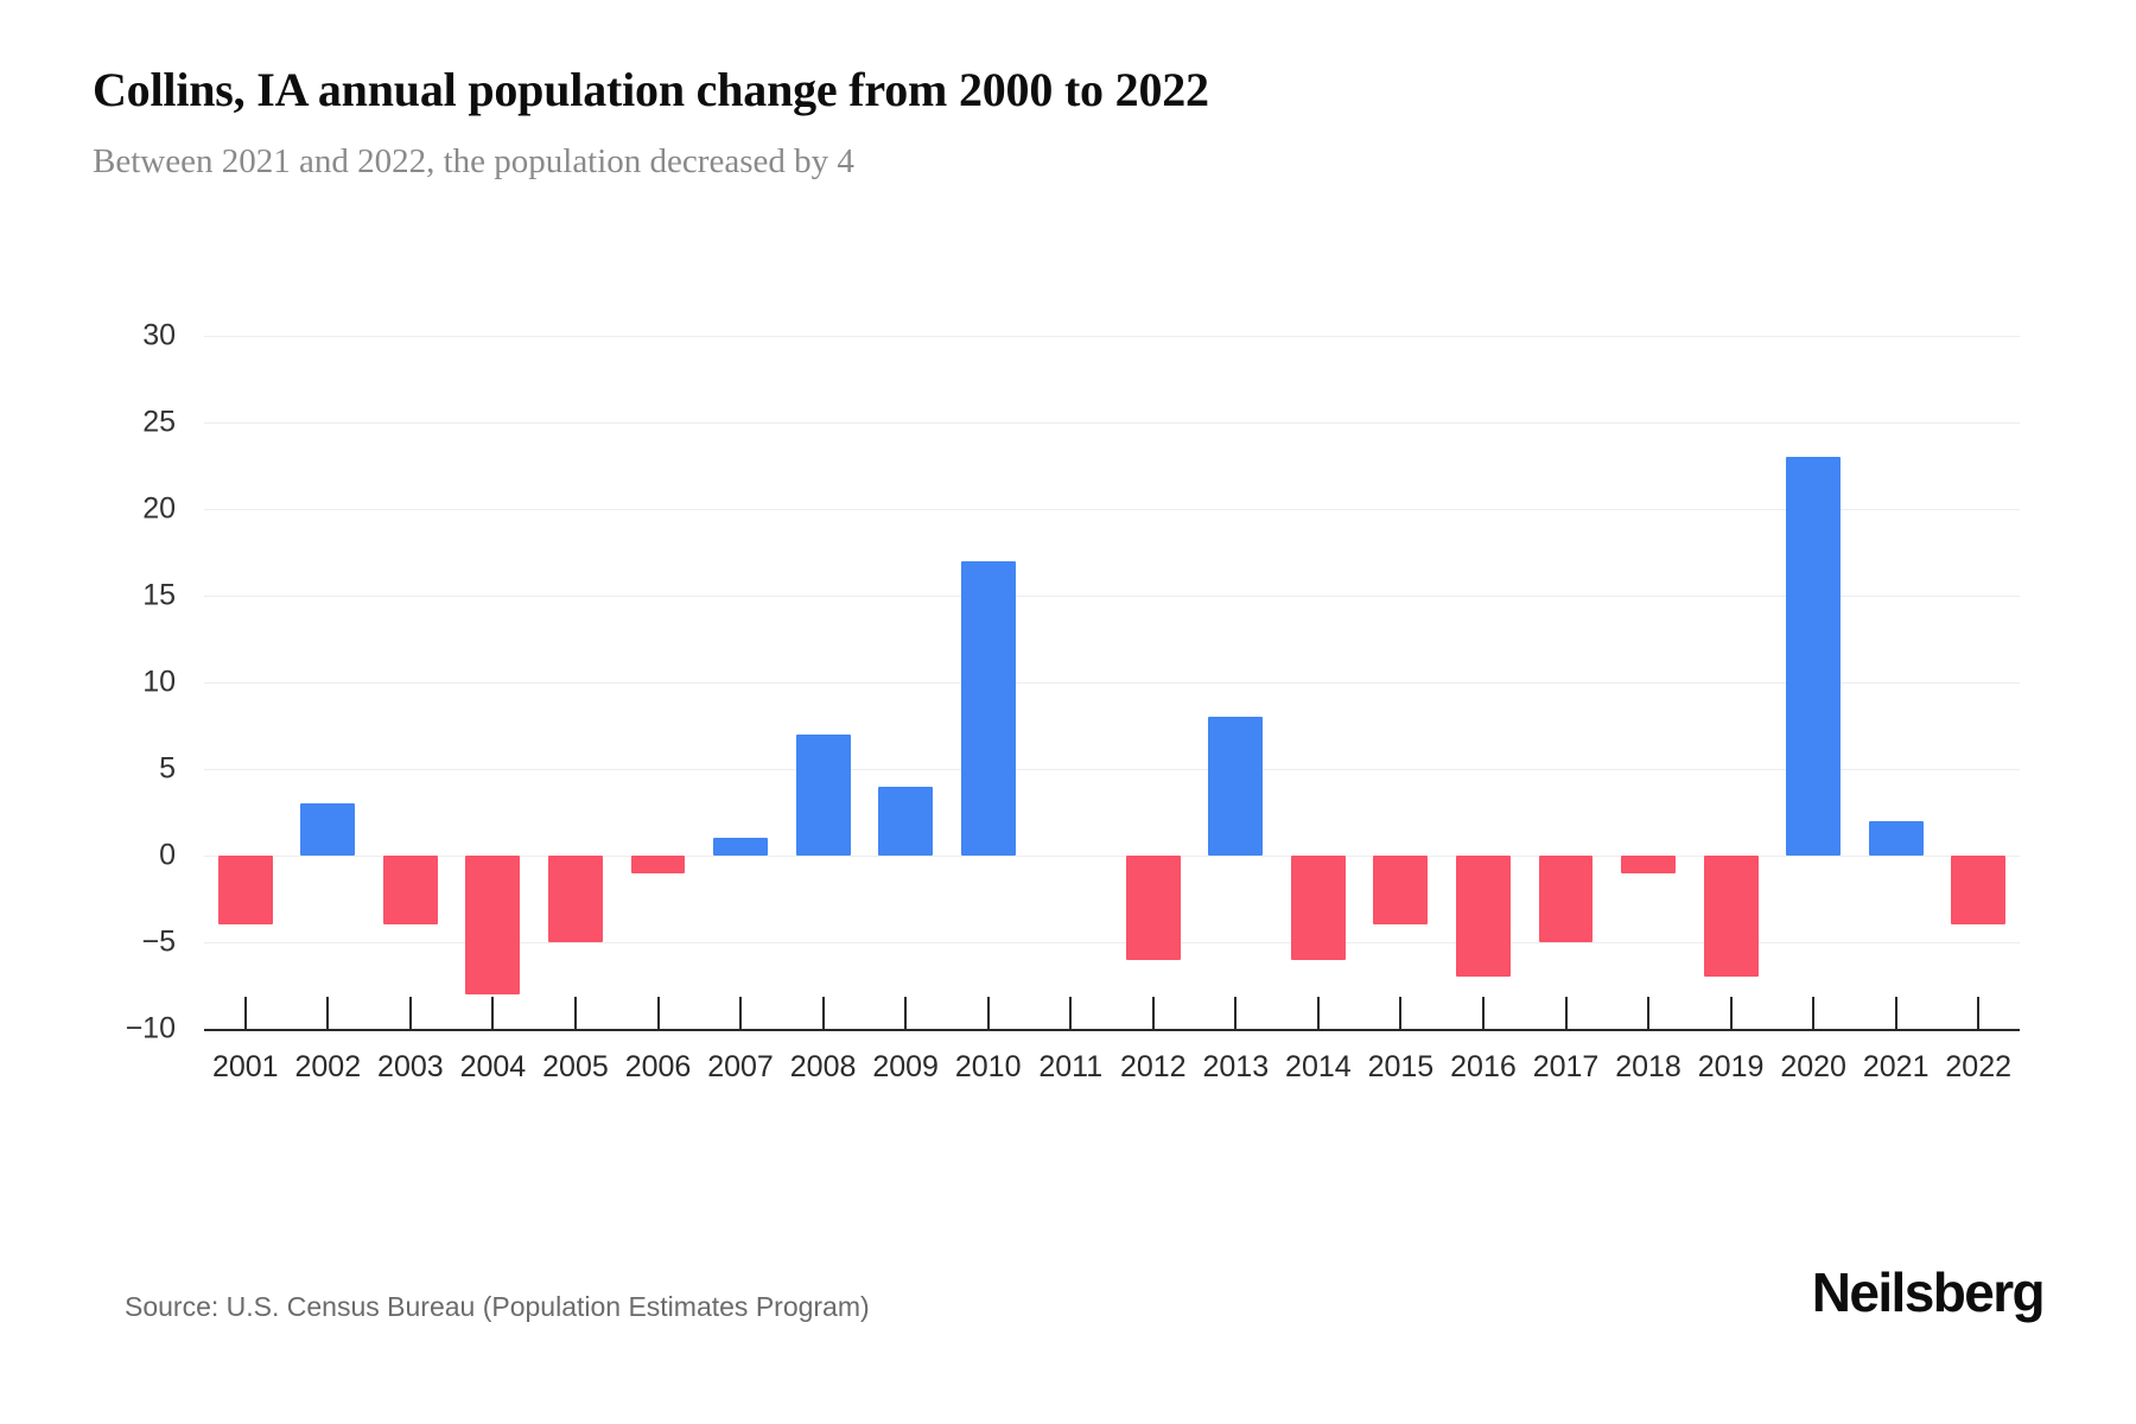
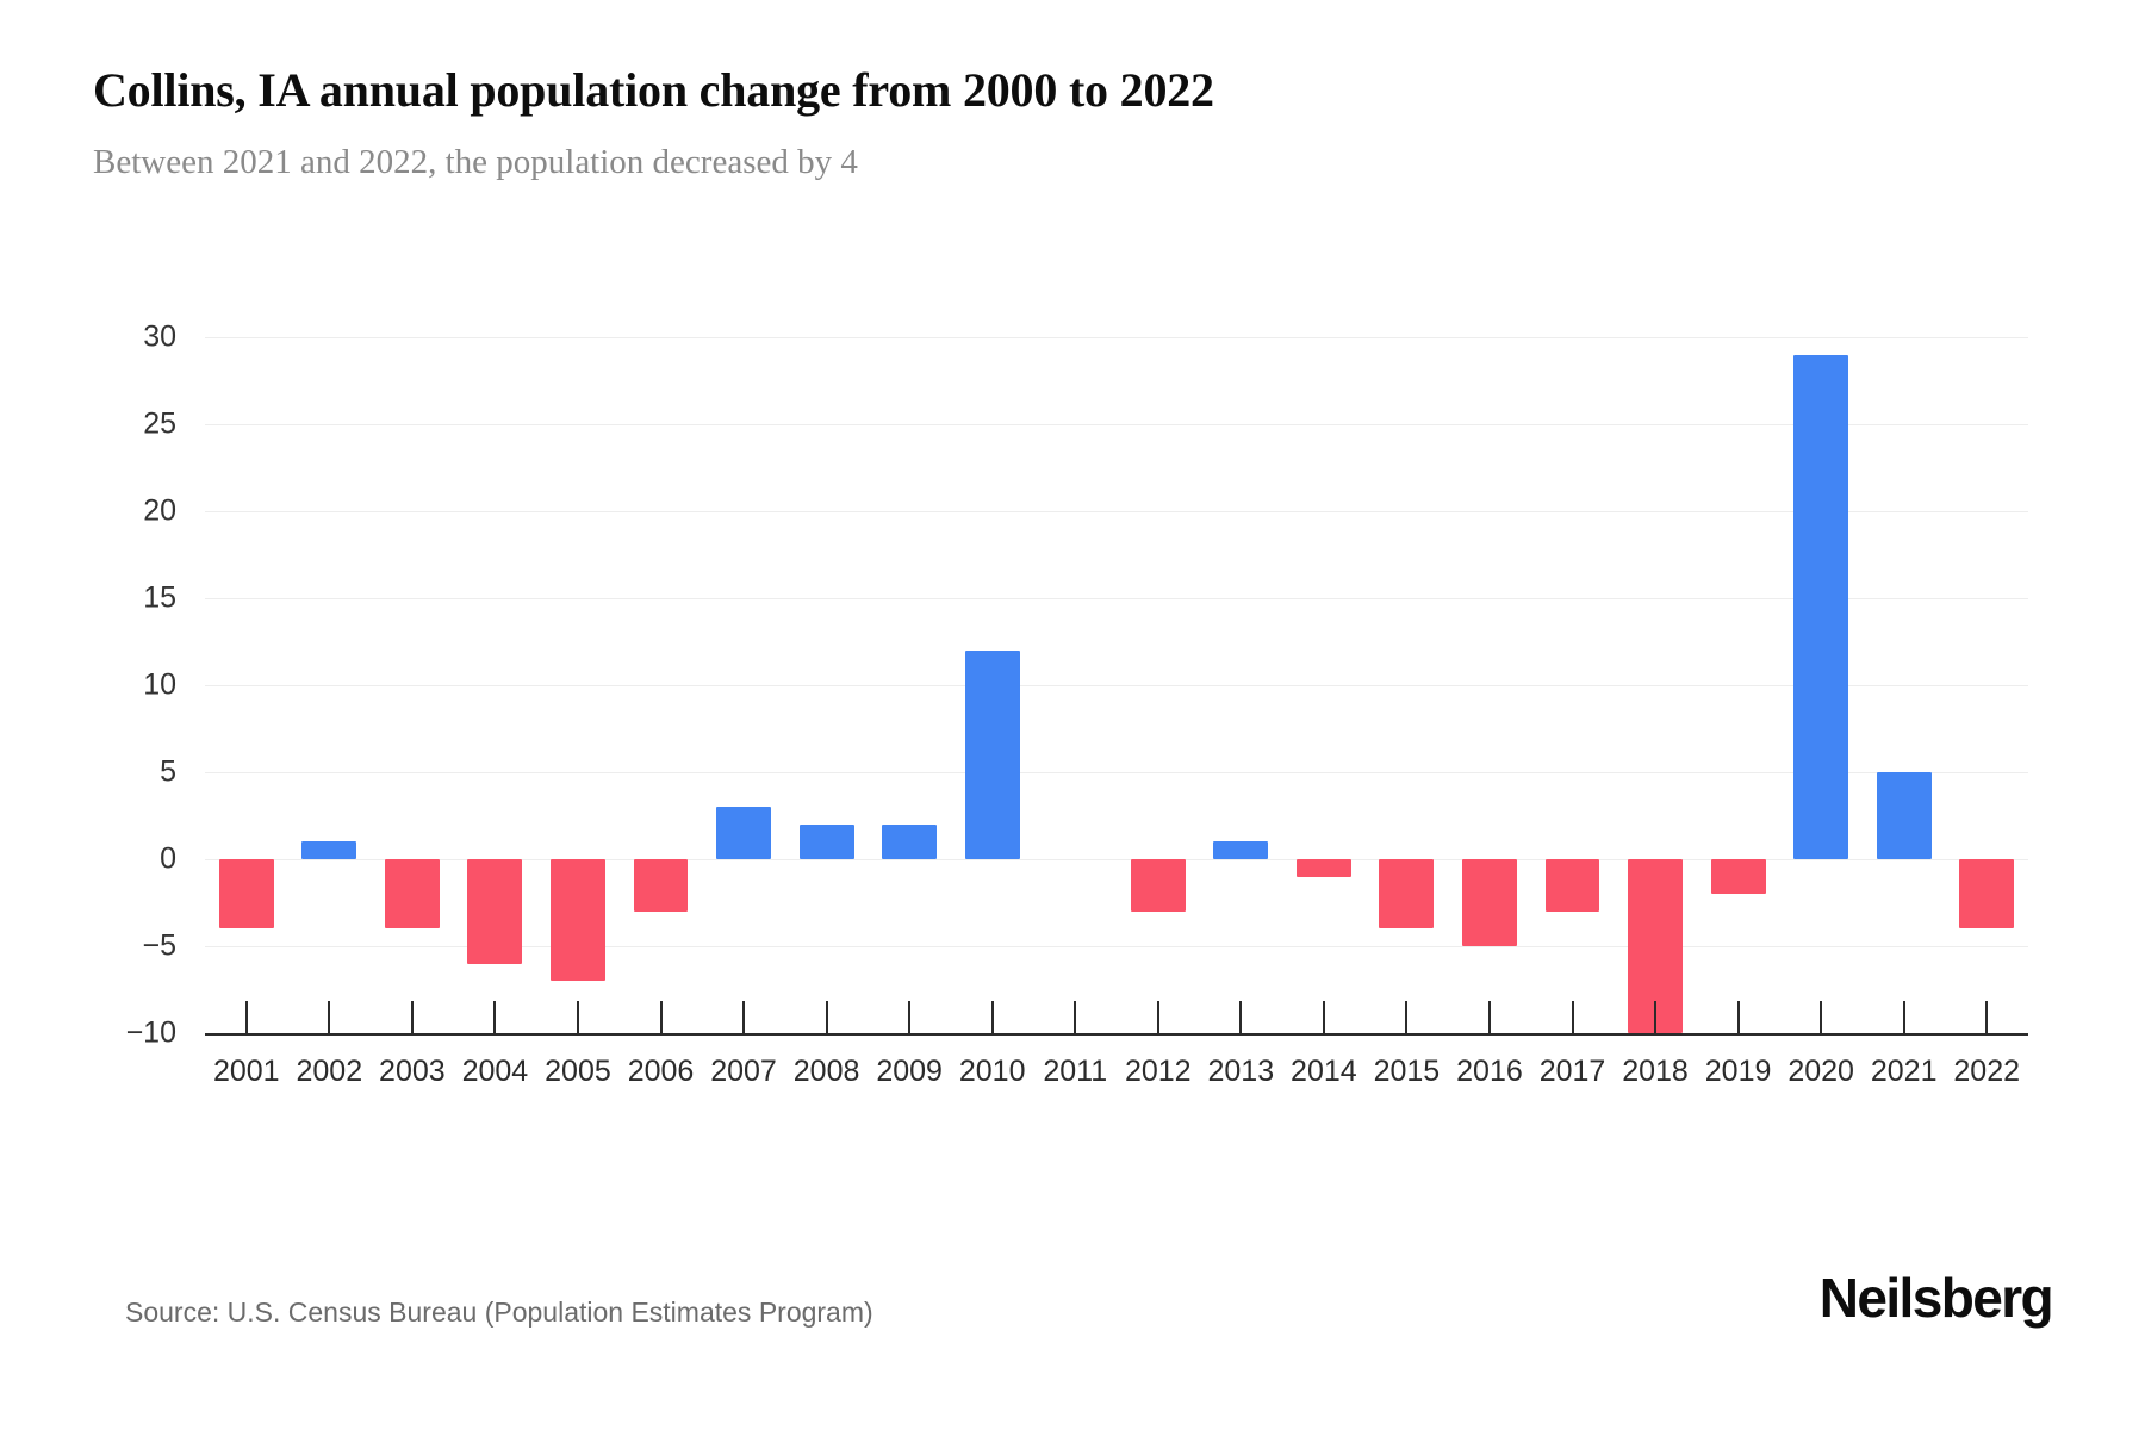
2002: 3 -> 1
2004: -8 -> -6
2005: -5 -> -7
2006: -1 -> -3
2007: 1 -> 3
2008: 7 -> 2
2009: 4 -> 2
2010: 17 -> 12
2012: -6 -> -3
2013: 8 -> 1
2014: -6 -> -1
2016: -7 -> -5
2017: -5 -> -3
2018: -1 -> -10
2019: -7 -> -2
2020: 23 -> 29
2021: 2 -> 5
